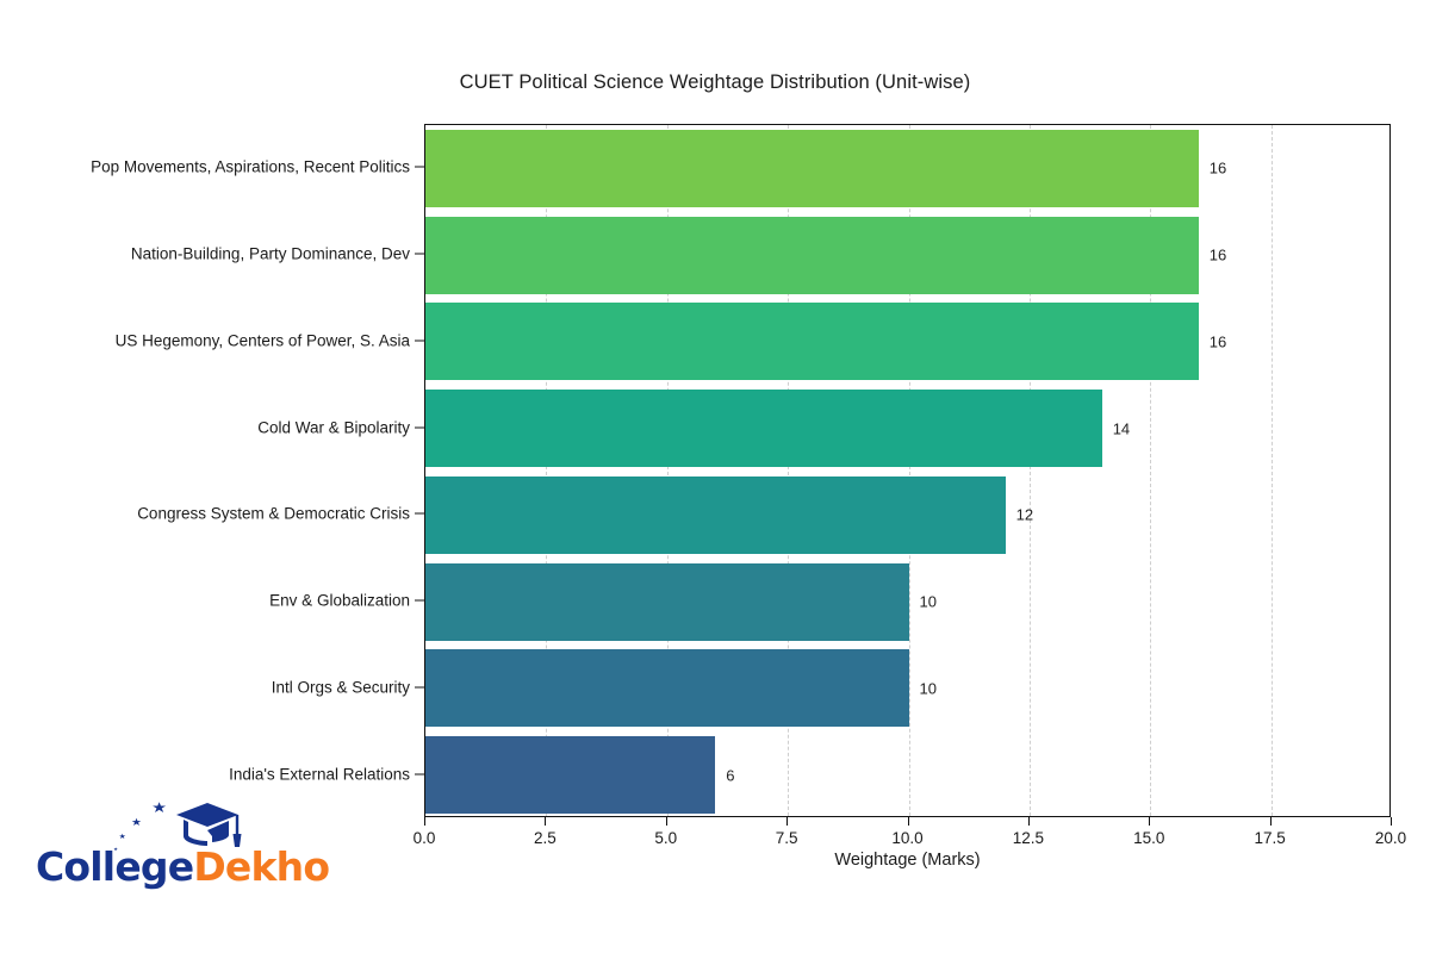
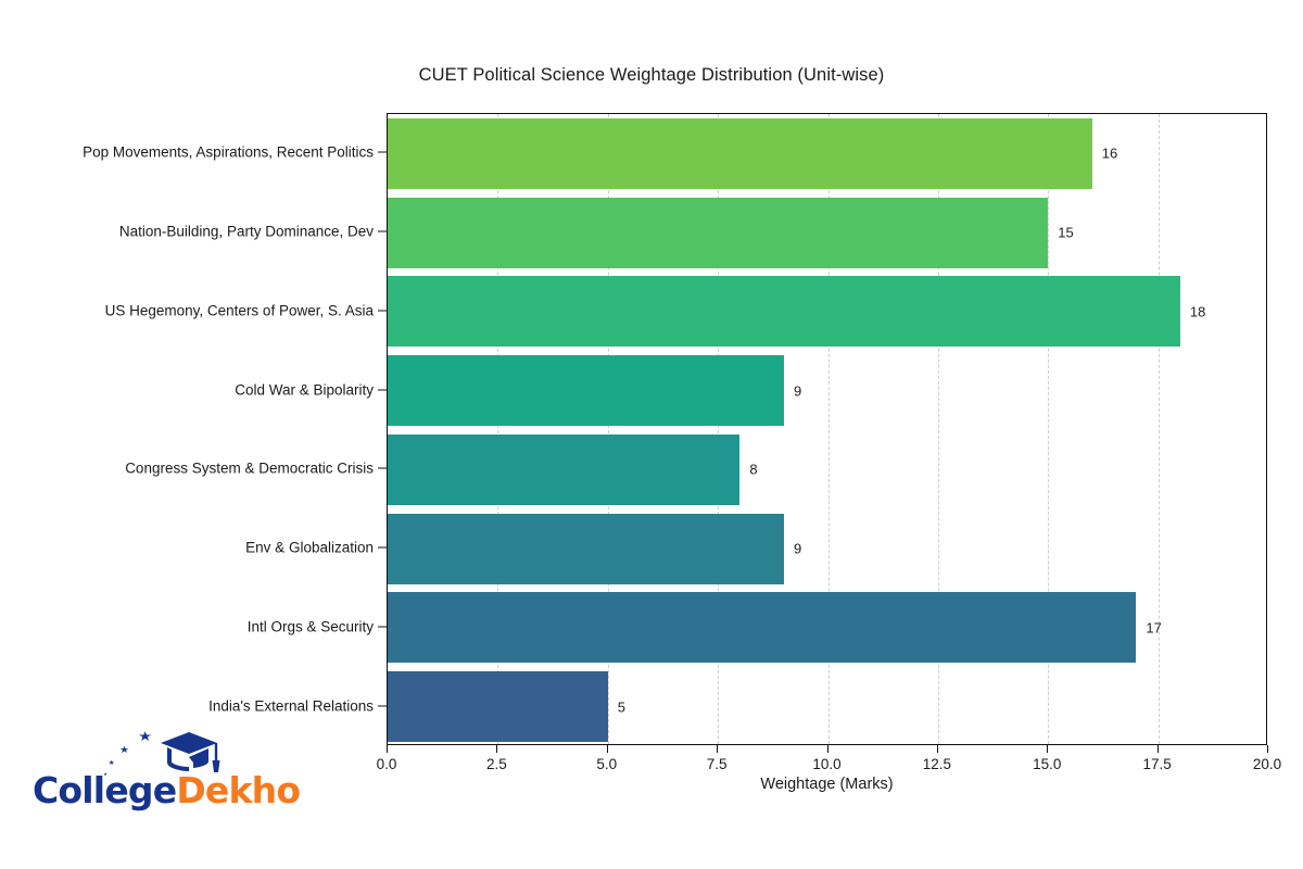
Nation-Building, Party Dominance, Dev: 16 -> 15
US Hegemony, Centers of Power, S. Asia: 16 -> 18
Cold War & Bipolarity: 14 -> 9
Congress System & Democratic Crisis: 12 -> 8
Env & Globalization: 10 -> 9
Intl Orgs & Security: 10 -> 17
India's External Relations: 6 -> 5
